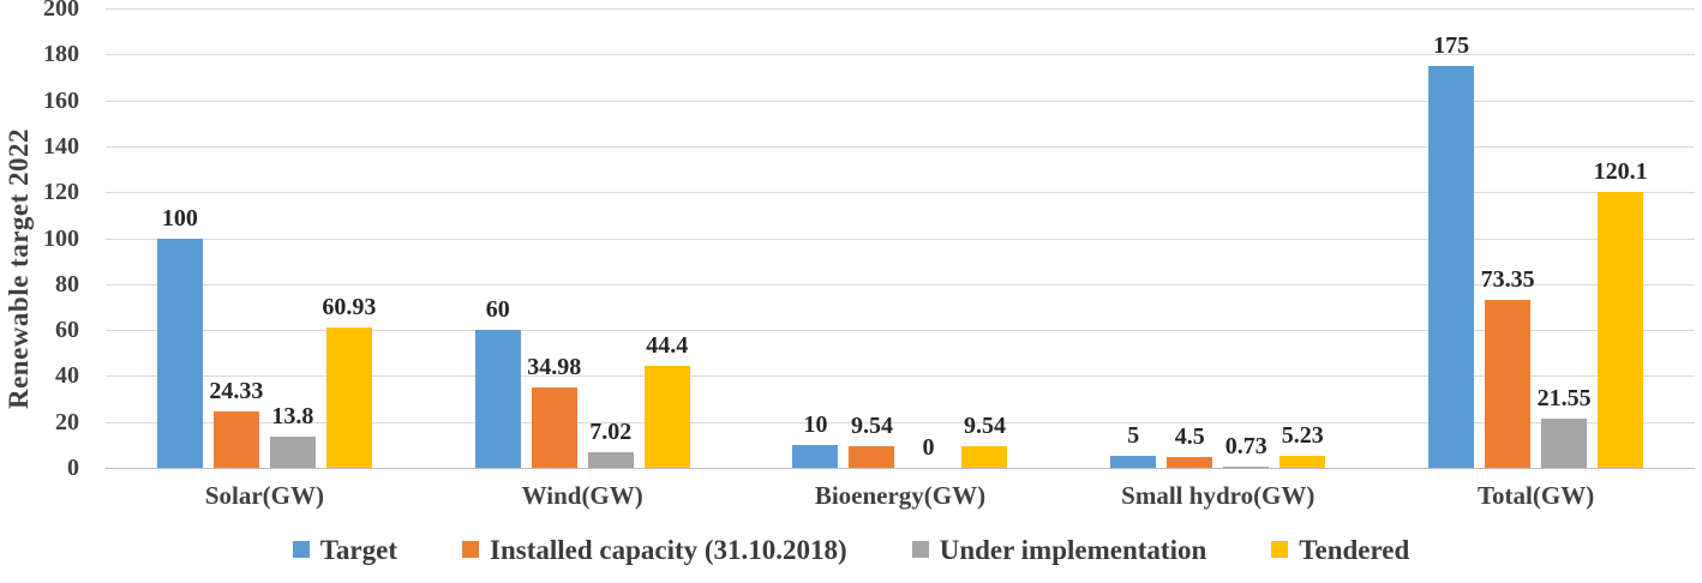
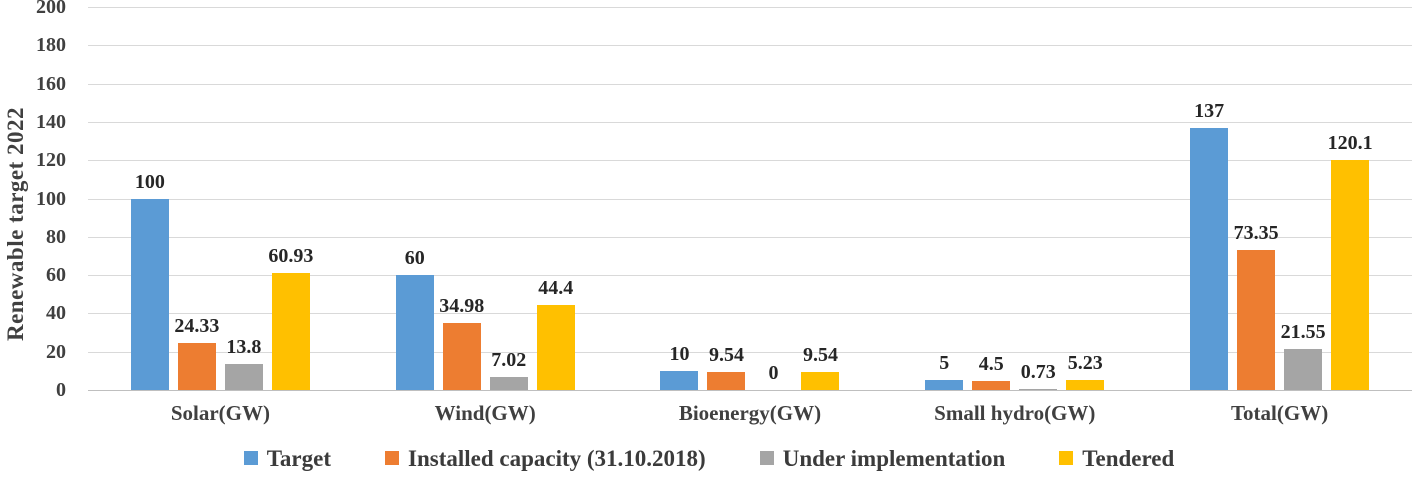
Target/Total(GW): 175 -> 137
